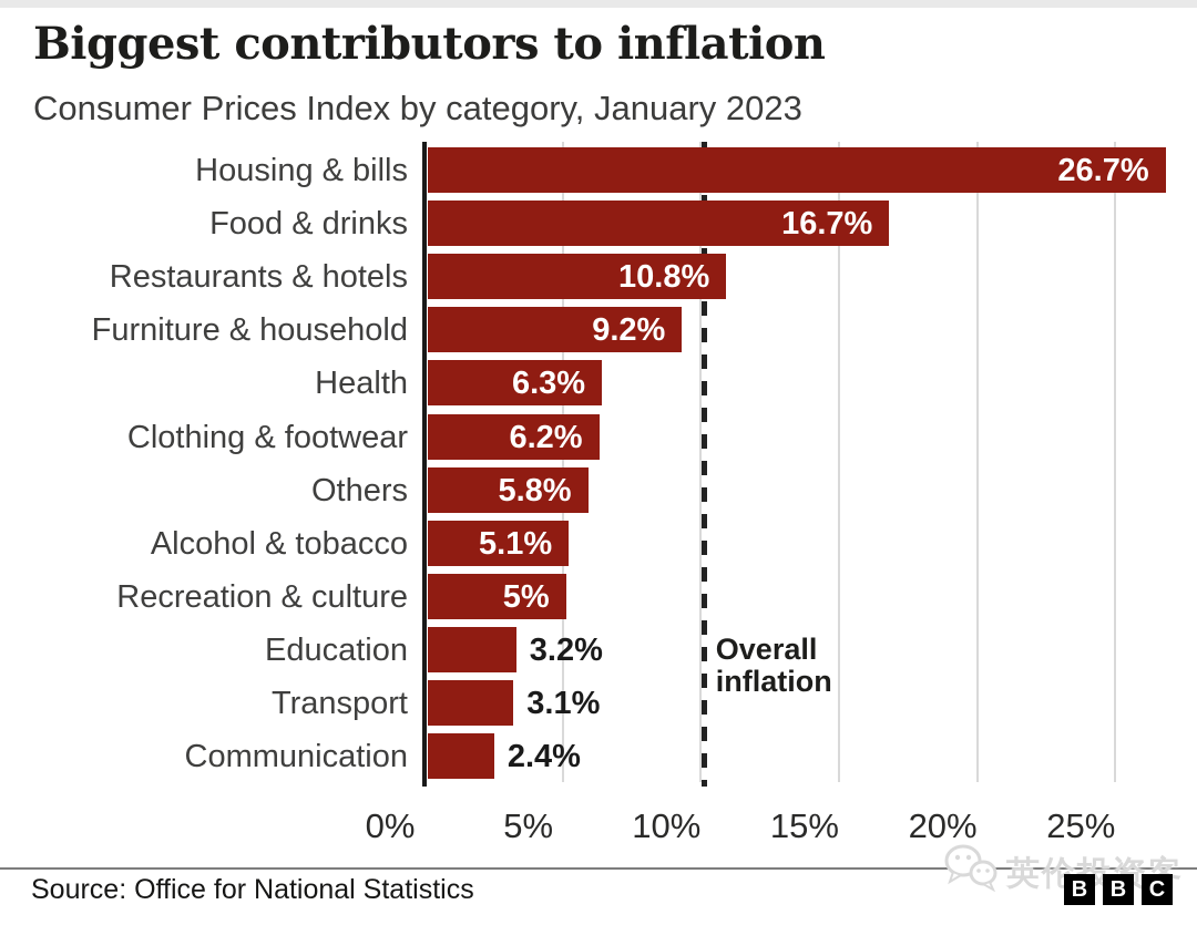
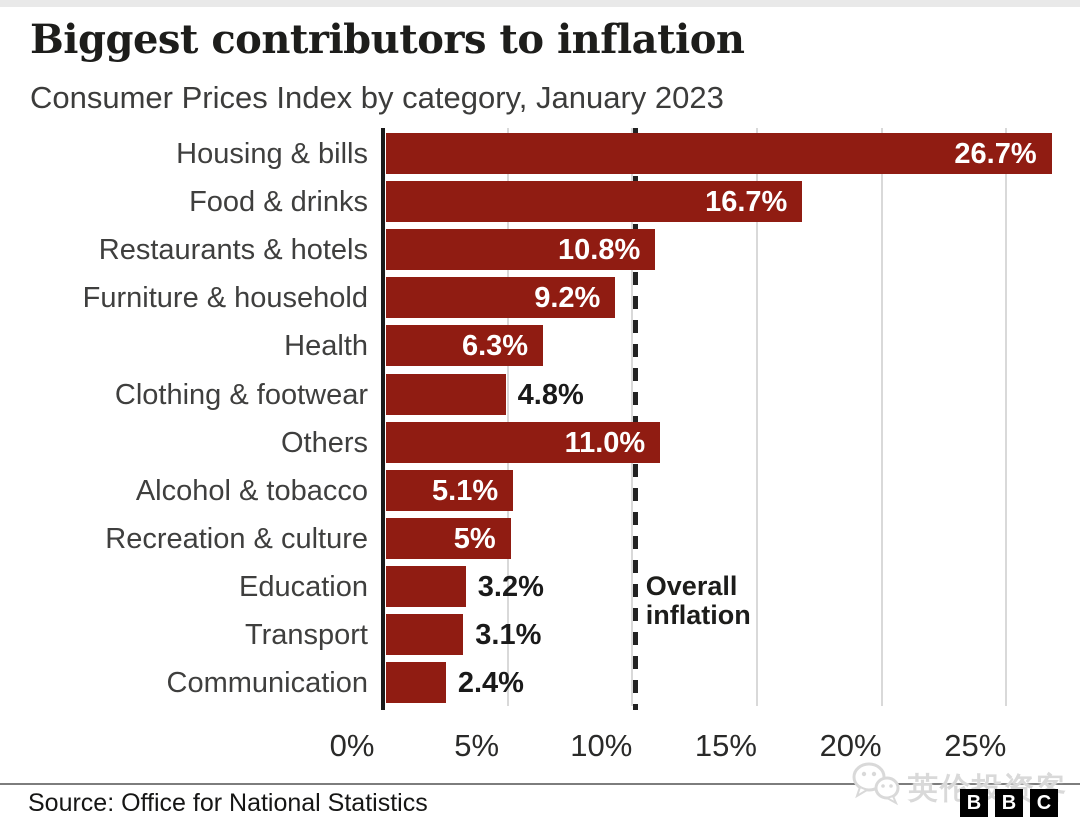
Clothing & footwear: 6.2% -> 4.8%
Others: 5.8% -> 11.0%
